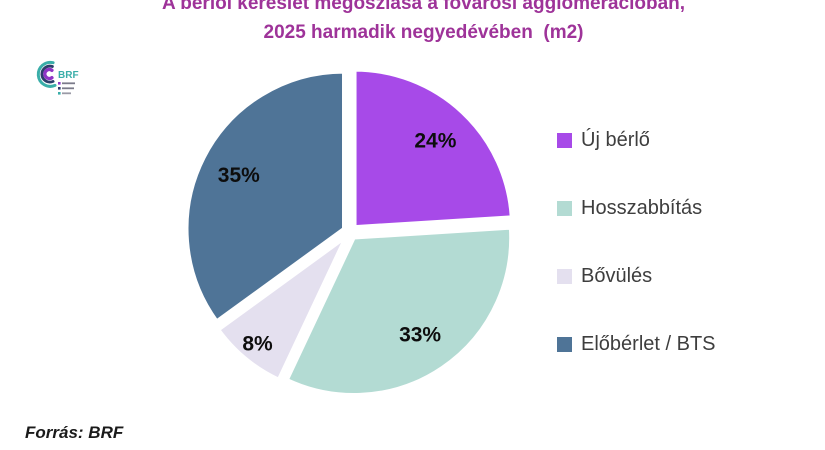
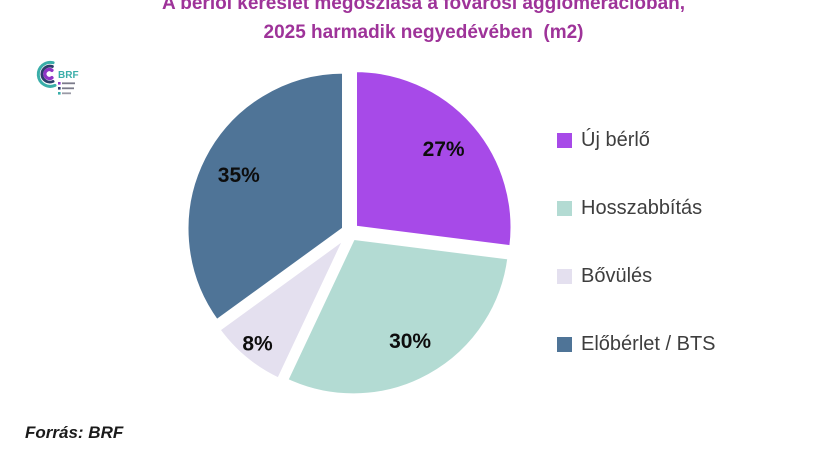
Új bérlő: 24% -> 27%
Hosszabbítás: 33% -> 30%
